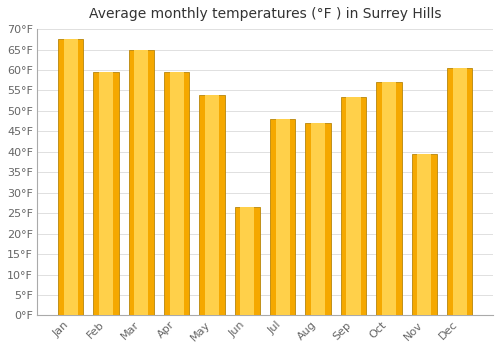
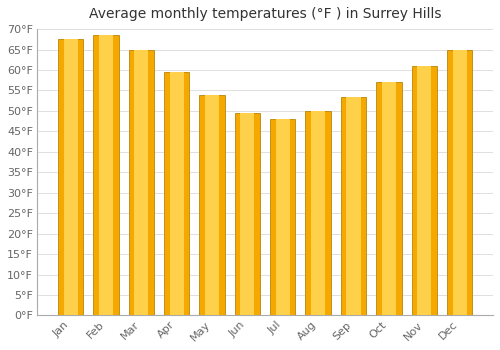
Feb: 59.5°F -> 68.5°F
Jun: 26.5°F -> 49.5°F
Aug: 47.0°F -> 50.0°F
Nov: 39.5°F -> 61.0°F
Dec: 60.5°F -> 65.0°F
